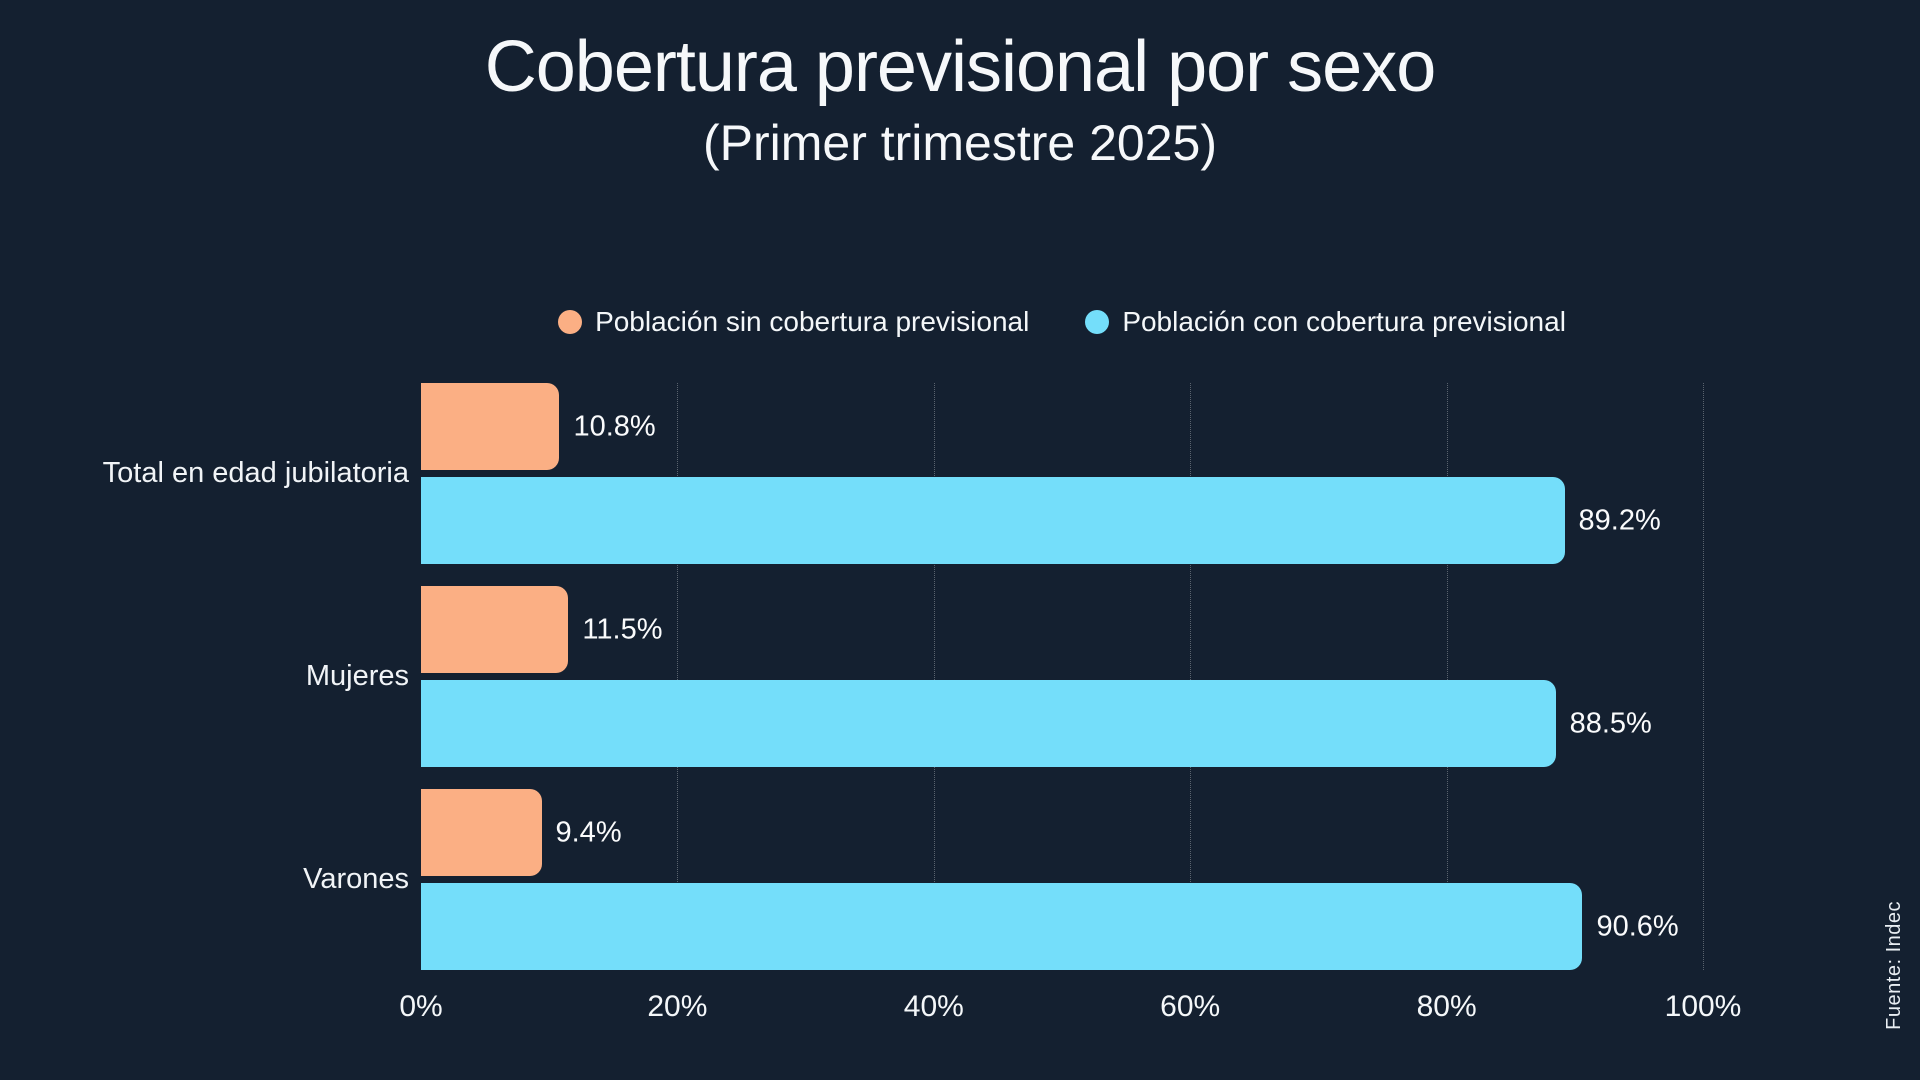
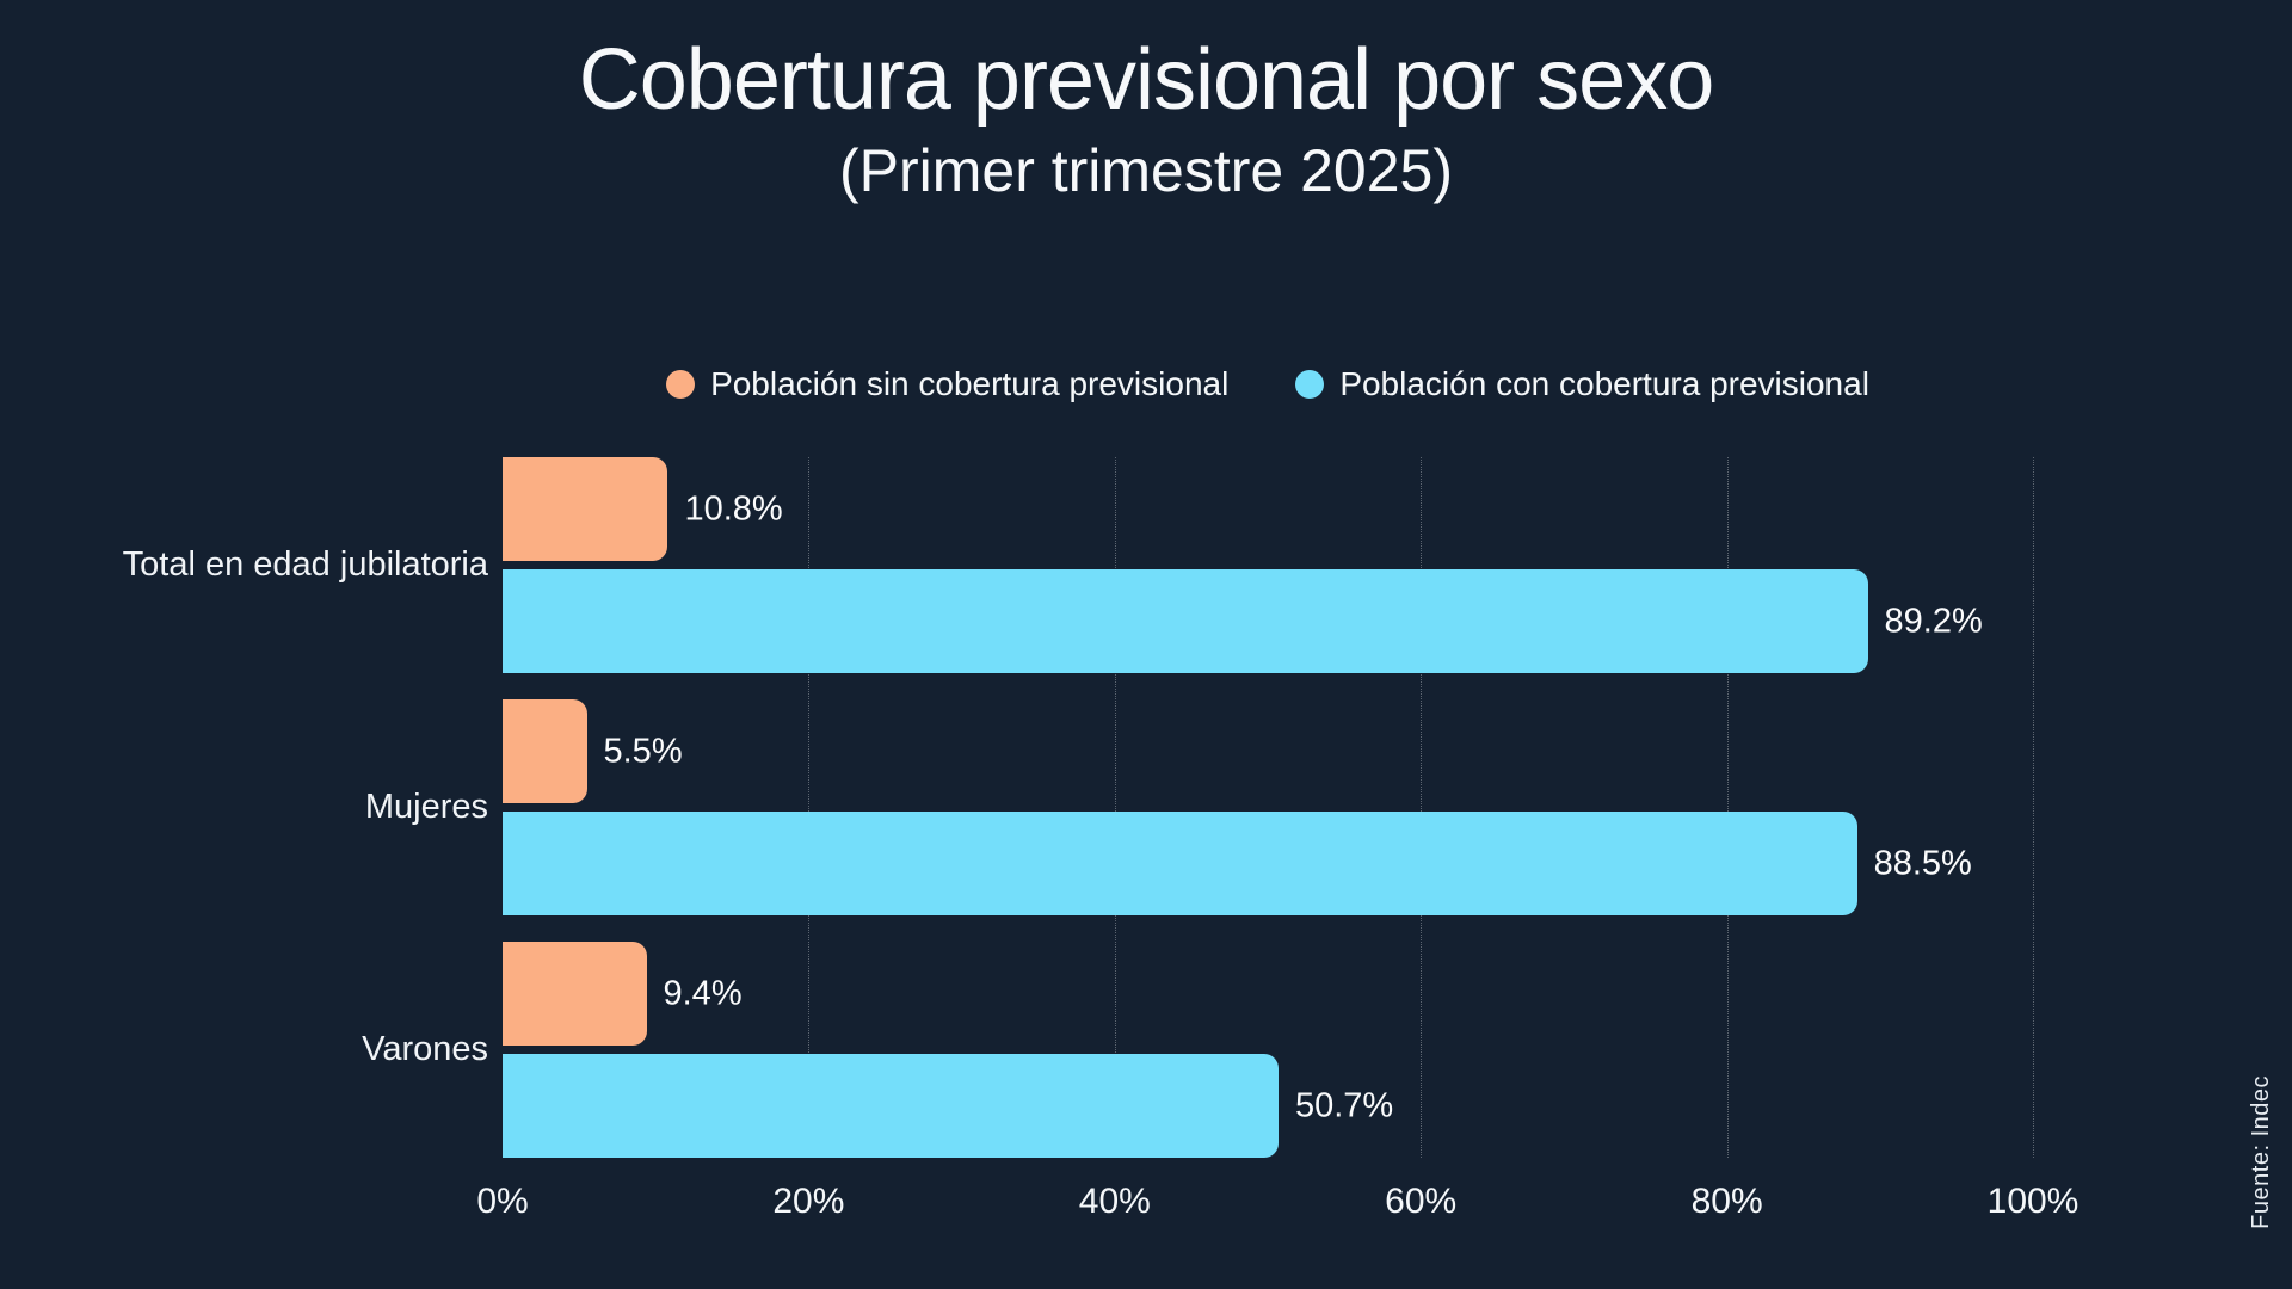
Población sin cobertura previsional/Mujeres: 11.5% -> 5.5%
Población con cobertura previsional/Varones: 90.6% -> 50.7%
